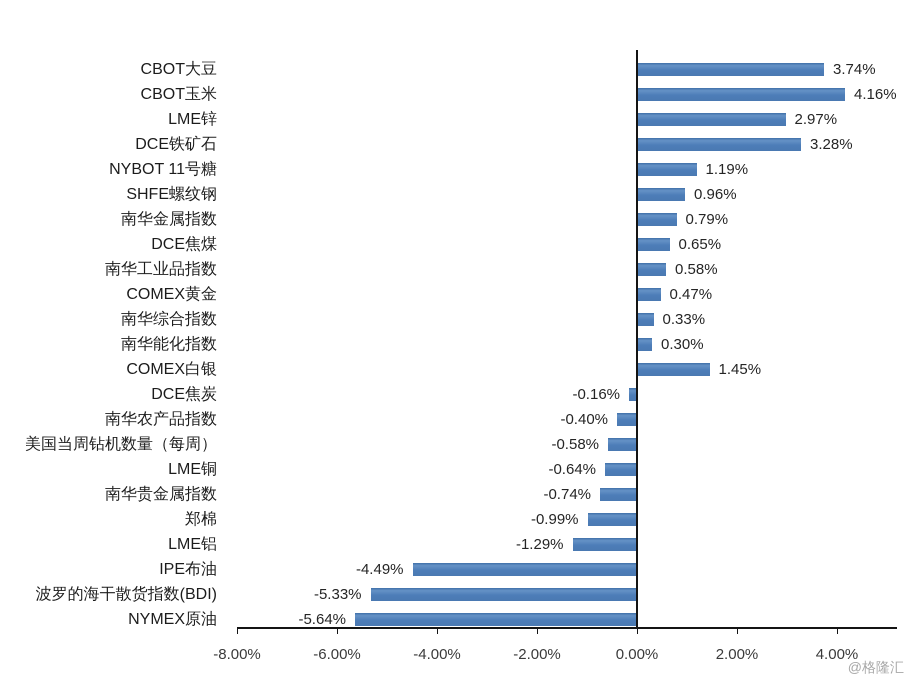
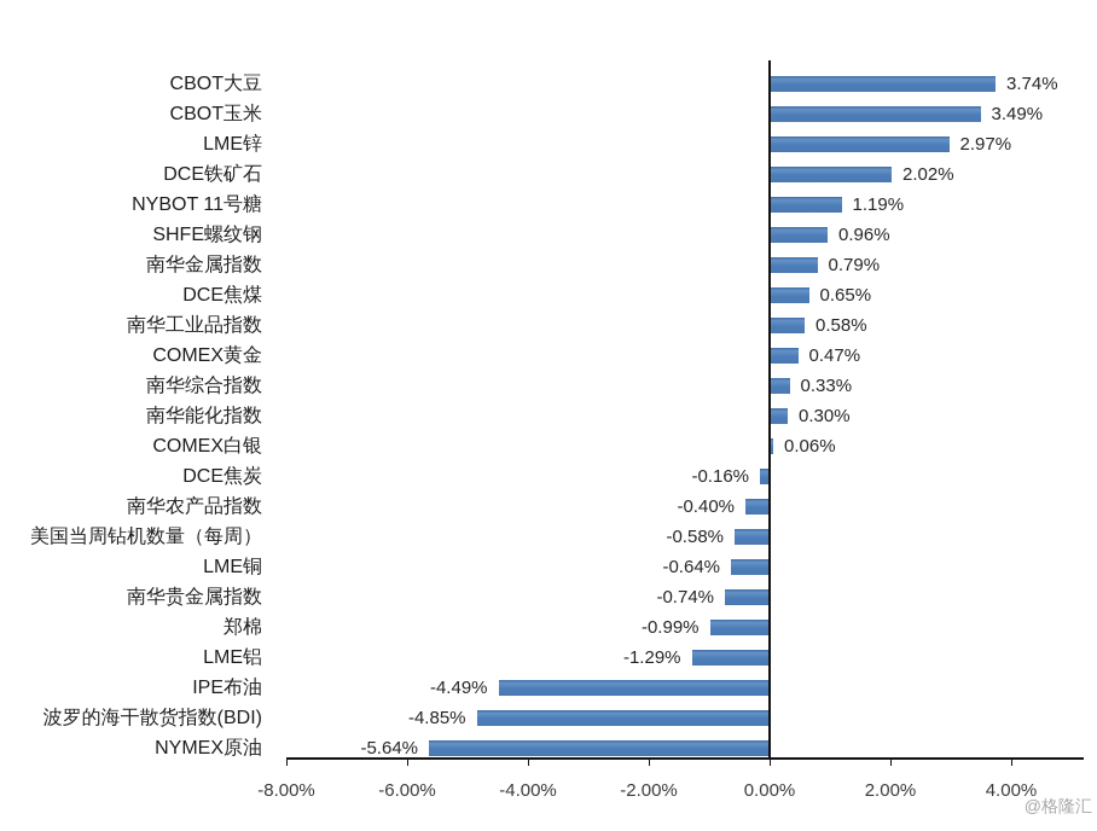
CBOT玉米: 4.16% -> 3.49%
DCE铁矿石: 3.28% -> 2.02%
COMEX白银: 1.45% -> 0.06%
波罗的海干散货指数(BDI): -5.33% -> -4.85%
